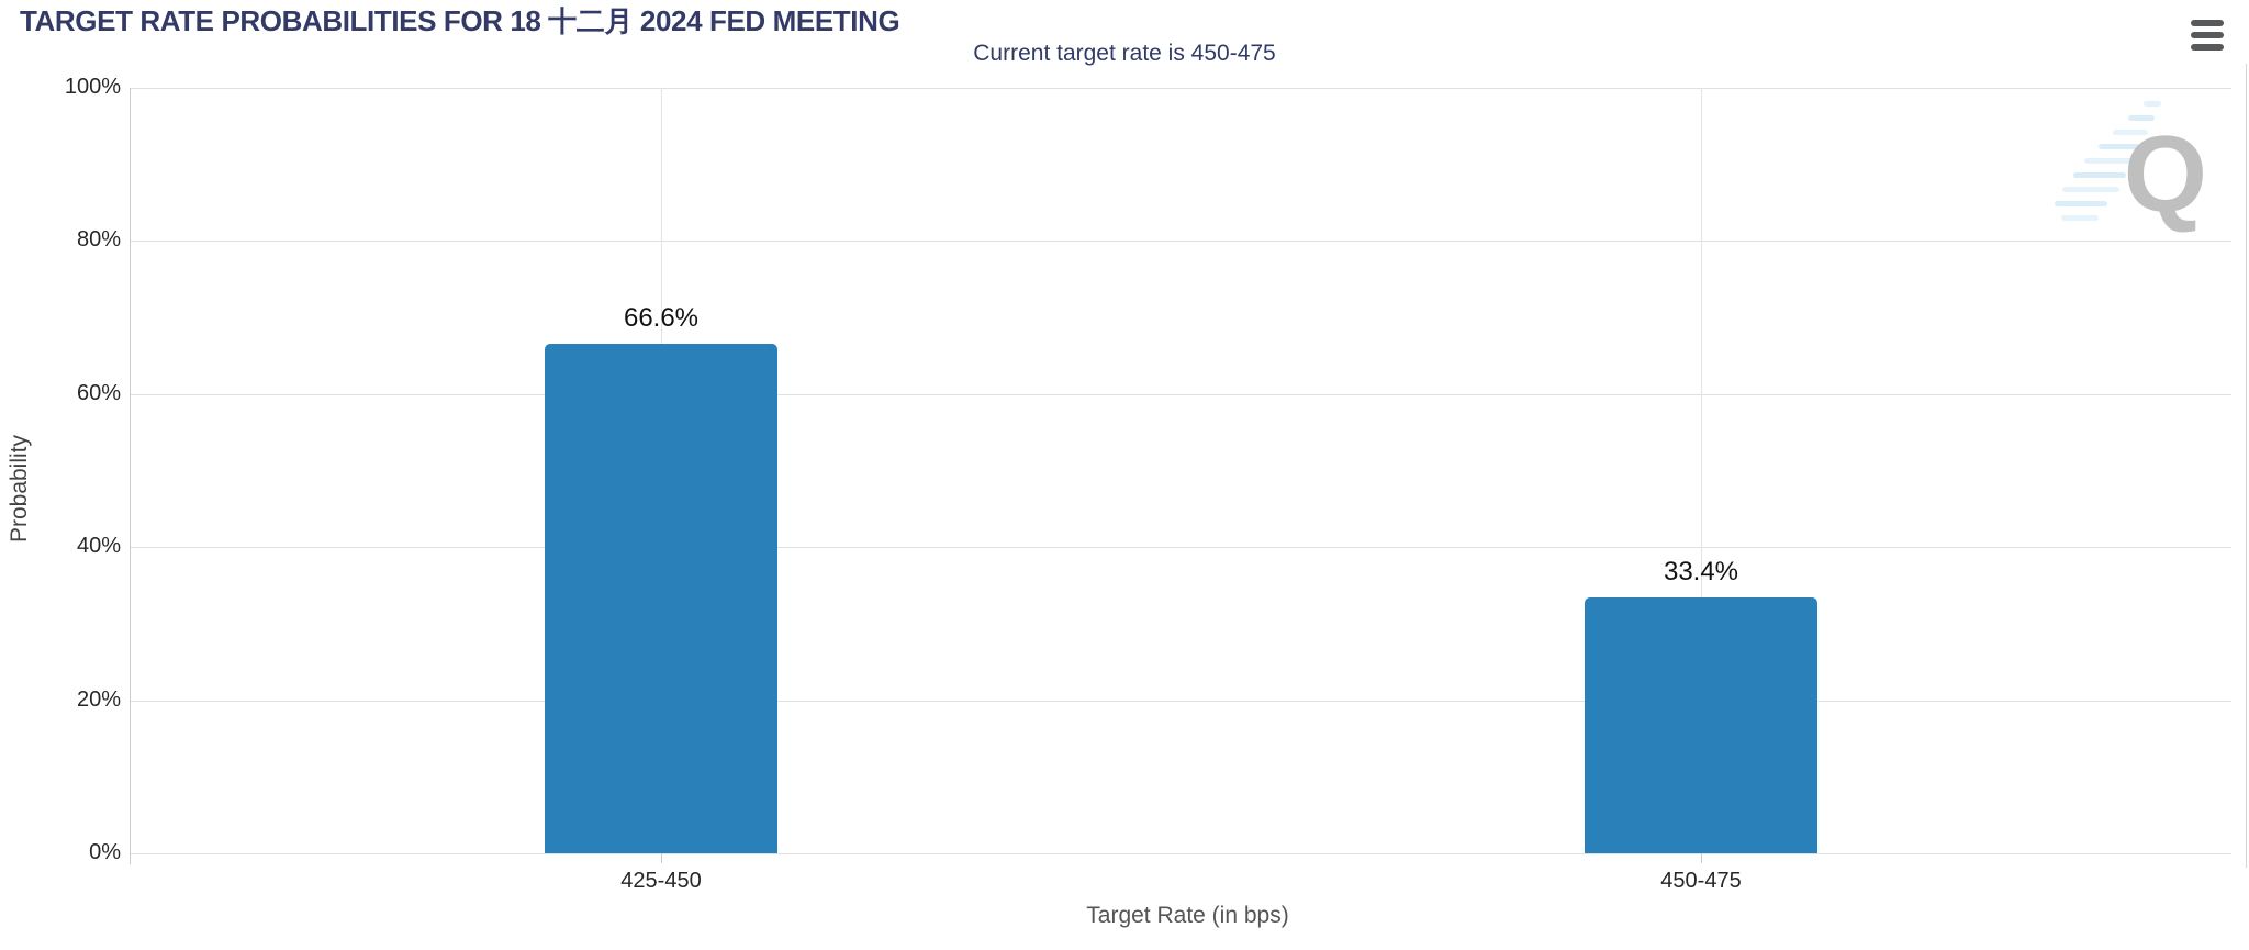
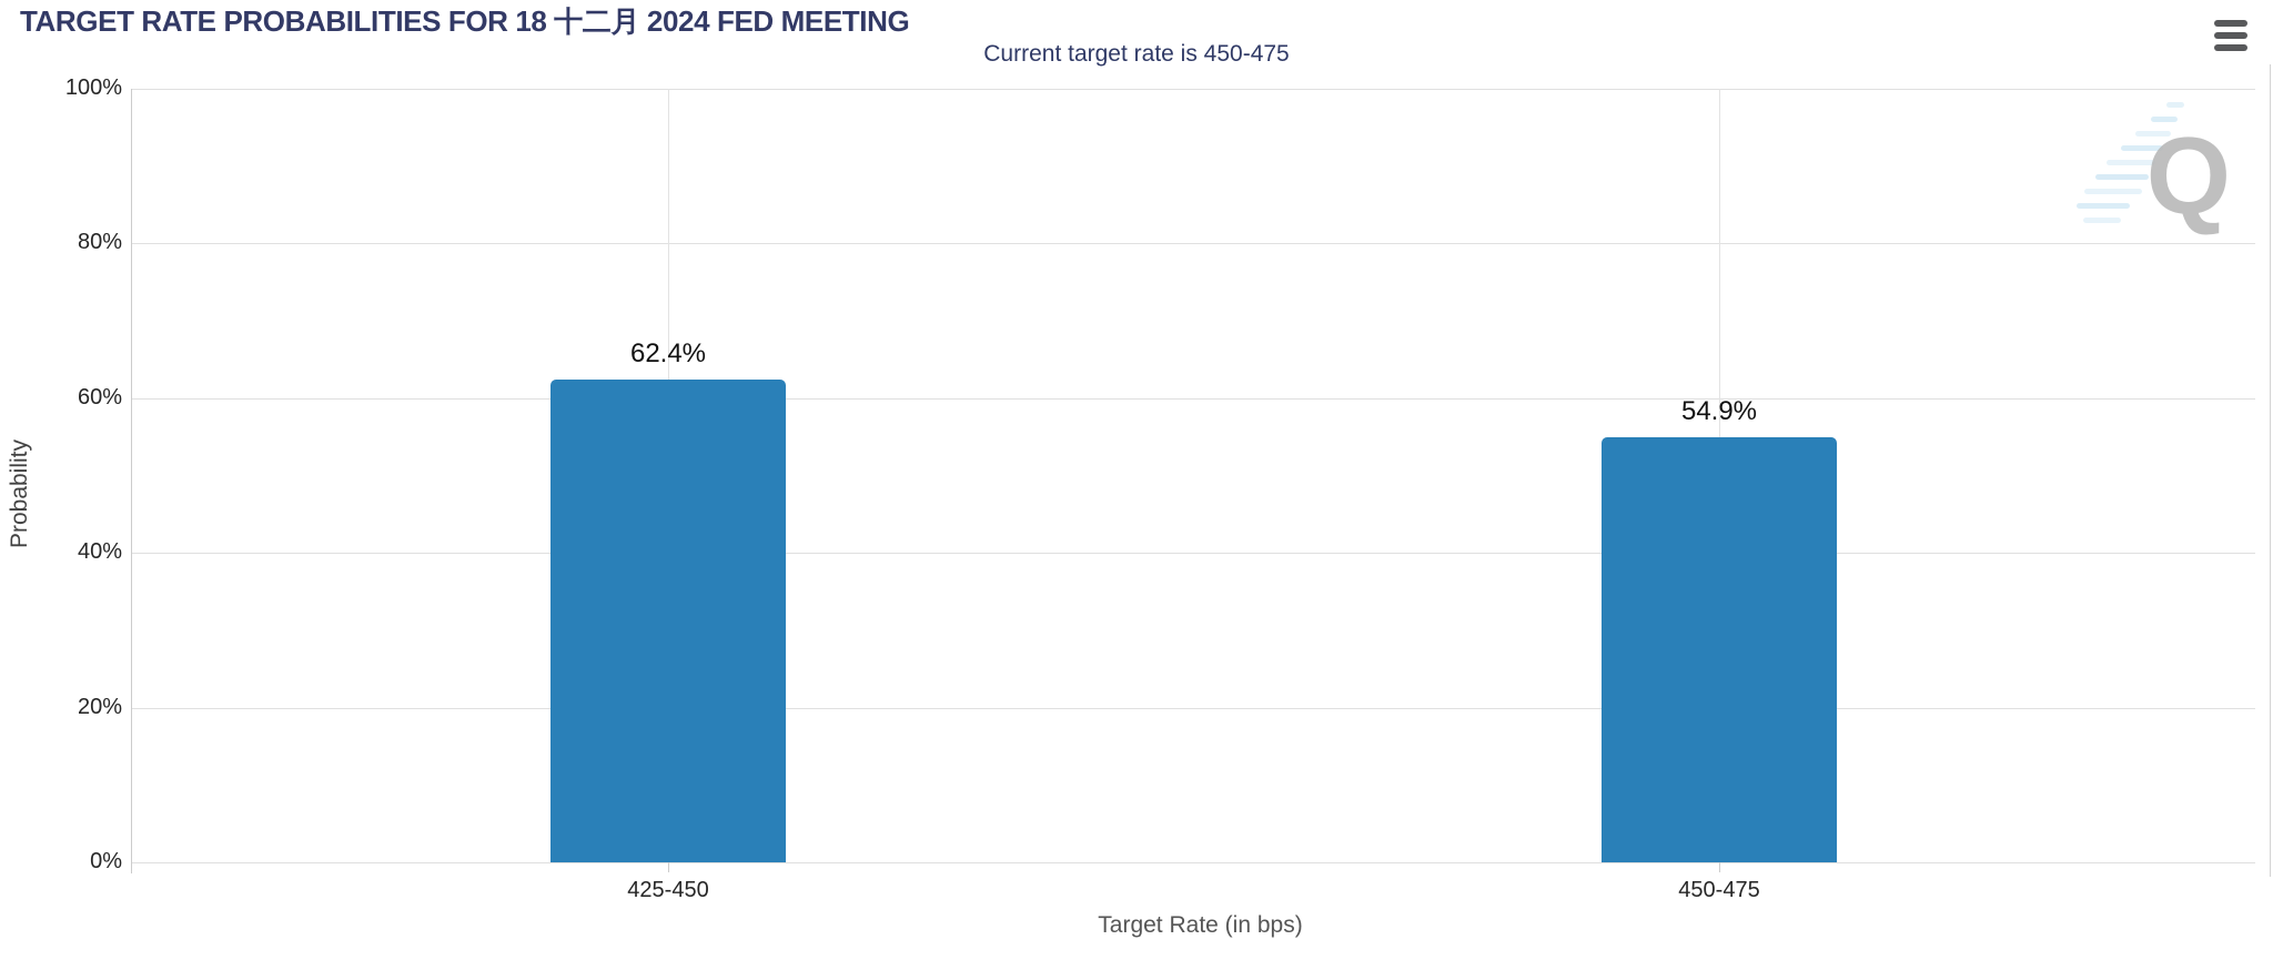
425-450: 66.6% -> 62.4%
450-475: 33.4% -> 54.9%
